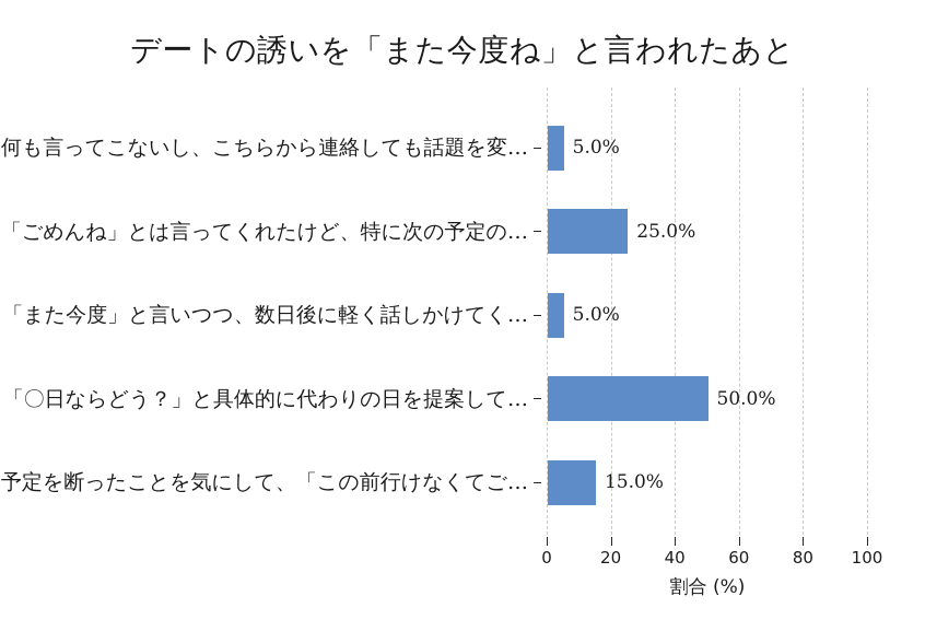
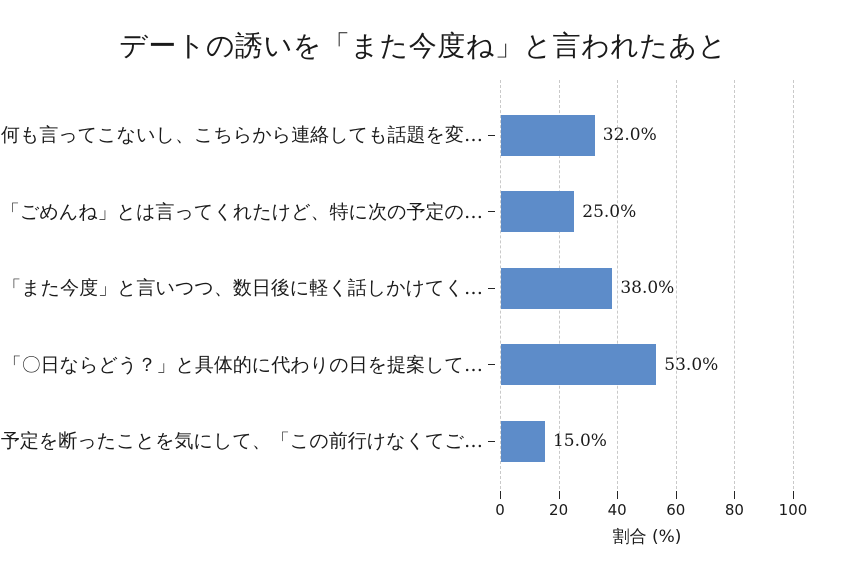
何も言ってこないし、こちらから連絡しても話題を変…: 5.0% -> 32.0%
「また今度」と言いつつ、数日後に軽く話しかけてく…: 5.0% -> 38.0%
「〇日ならどう？」と具体的に代わりの日を提案して…: 50.0% -> 53.0%
